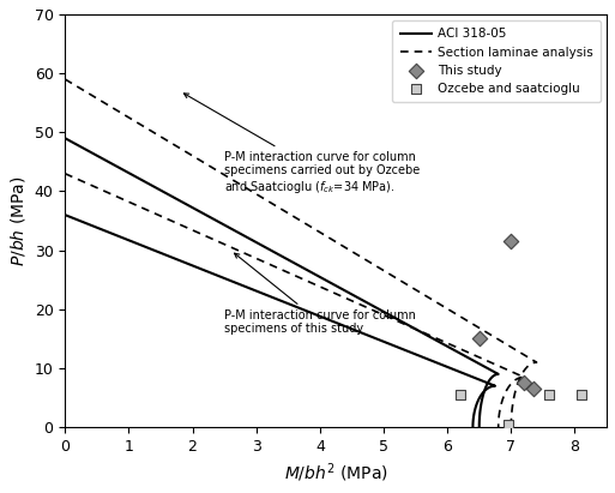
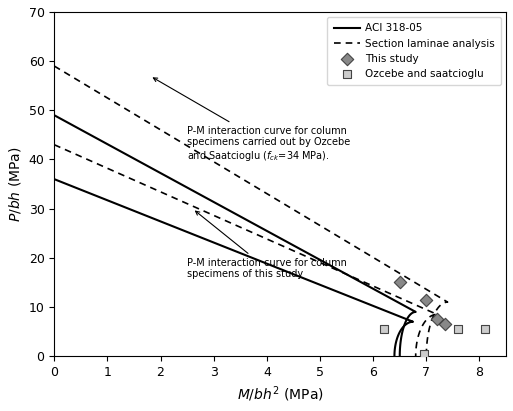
This study/7: 31.5 -> 11.5
